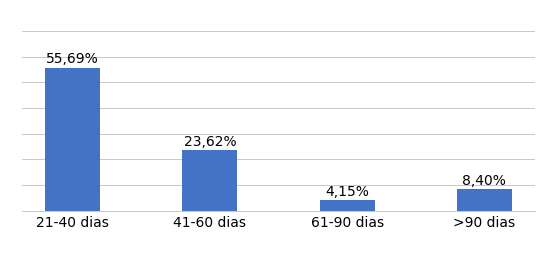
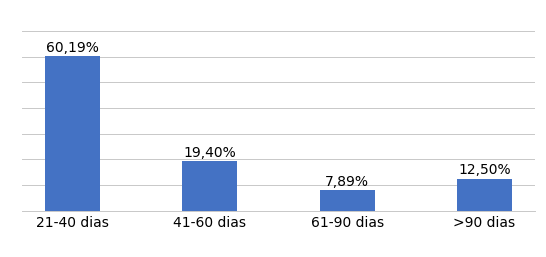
21-40 dias: 55,69% -> 60,19%
41-60 dias: 23,62% -> 19,40%
61-90 dias: 4,15% -> 7,89%
>90 dias: 8,40% -> 12,50%
